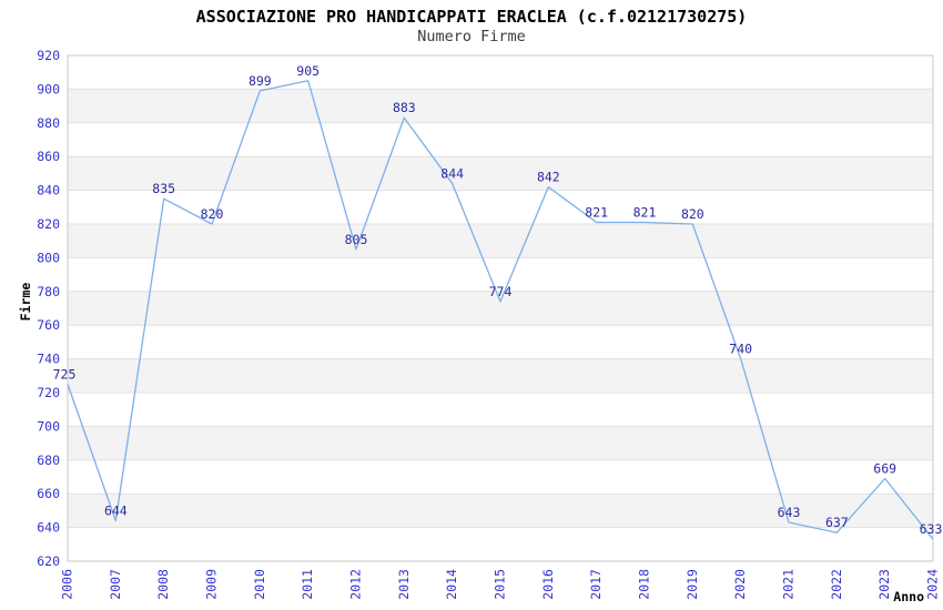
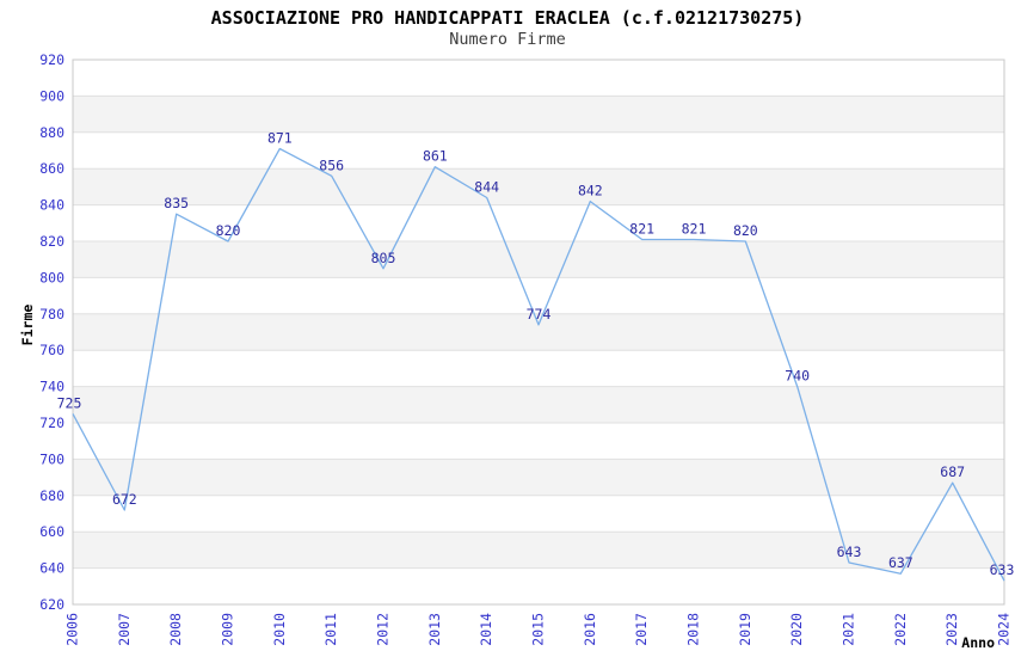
2007: 644 -> 672
2010: 899 -> 871
2011: 905 -> 856
2013: 883 -> 861
2023: 669 -> 687
